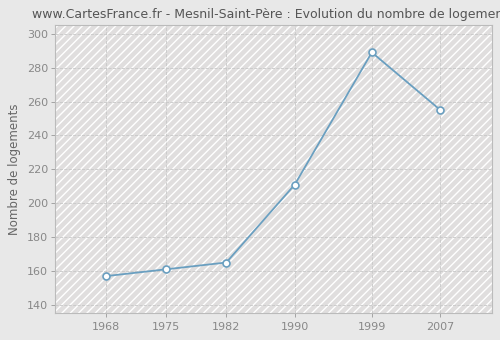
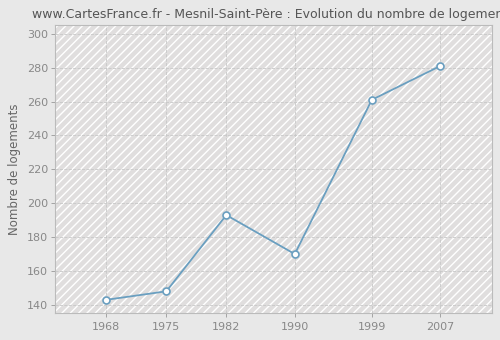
1968: 157 -> 143
1975: 161 -> 148
1982: 165 -> 193
1990: 211 -> 170
1999: 289 -> 261
2007: 255 -> 281
